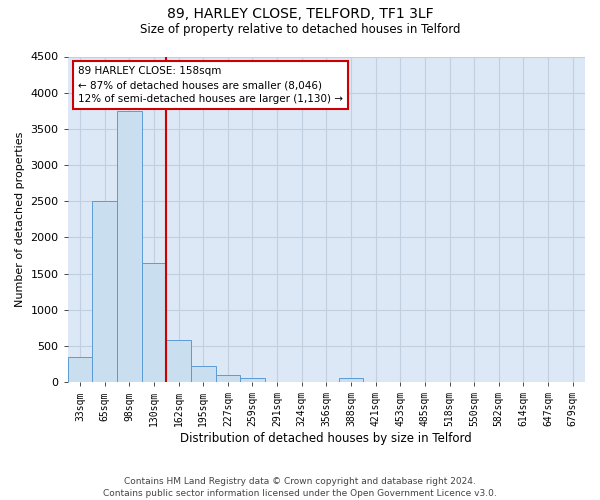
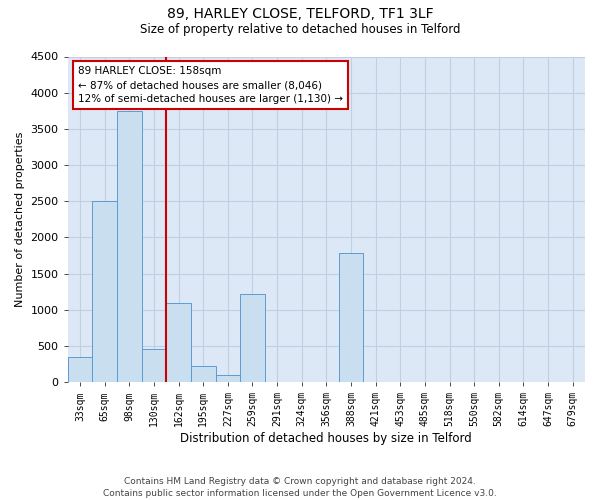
130sqm: 1650 -> 460
162sqm: 580 -> 1100
259sqm: 60 -> 1220
388sqm: 60 -> 1780
